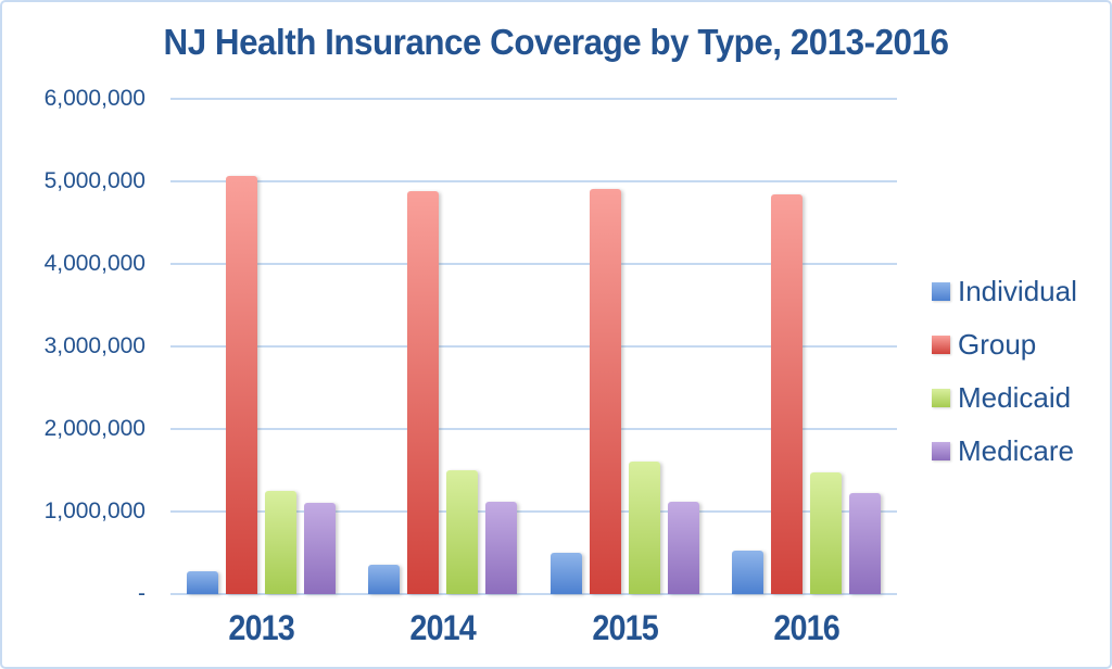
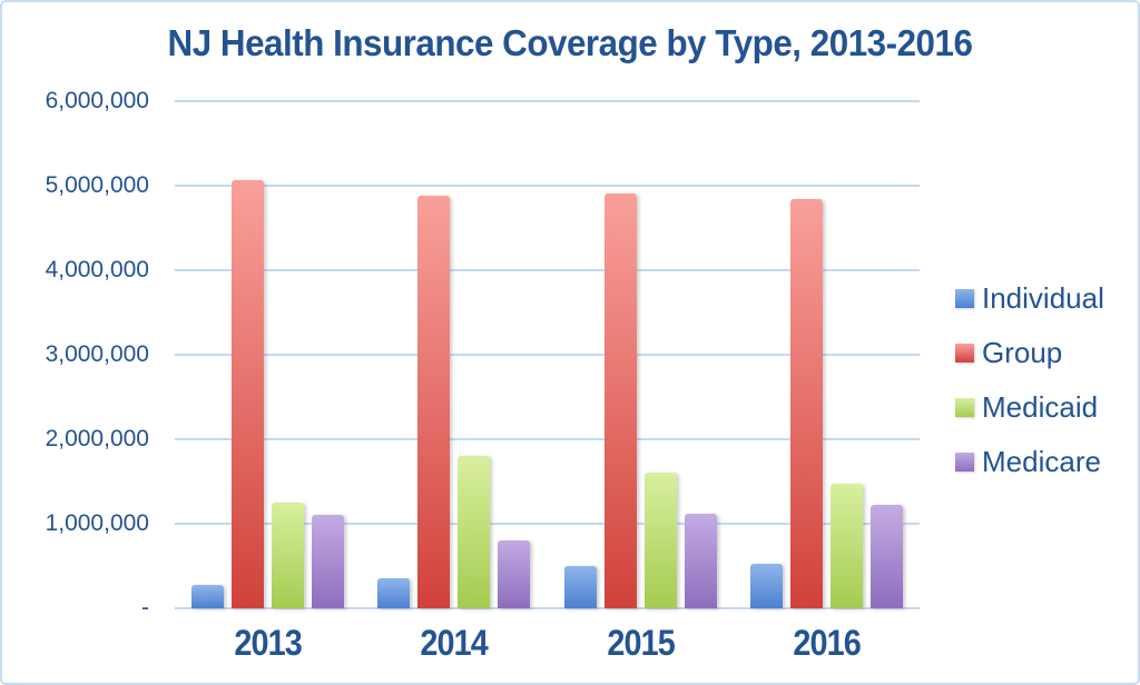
Medicaid/2014: 1500000 -> 1800000
Medicare/2014: 1100000 -> 800000
